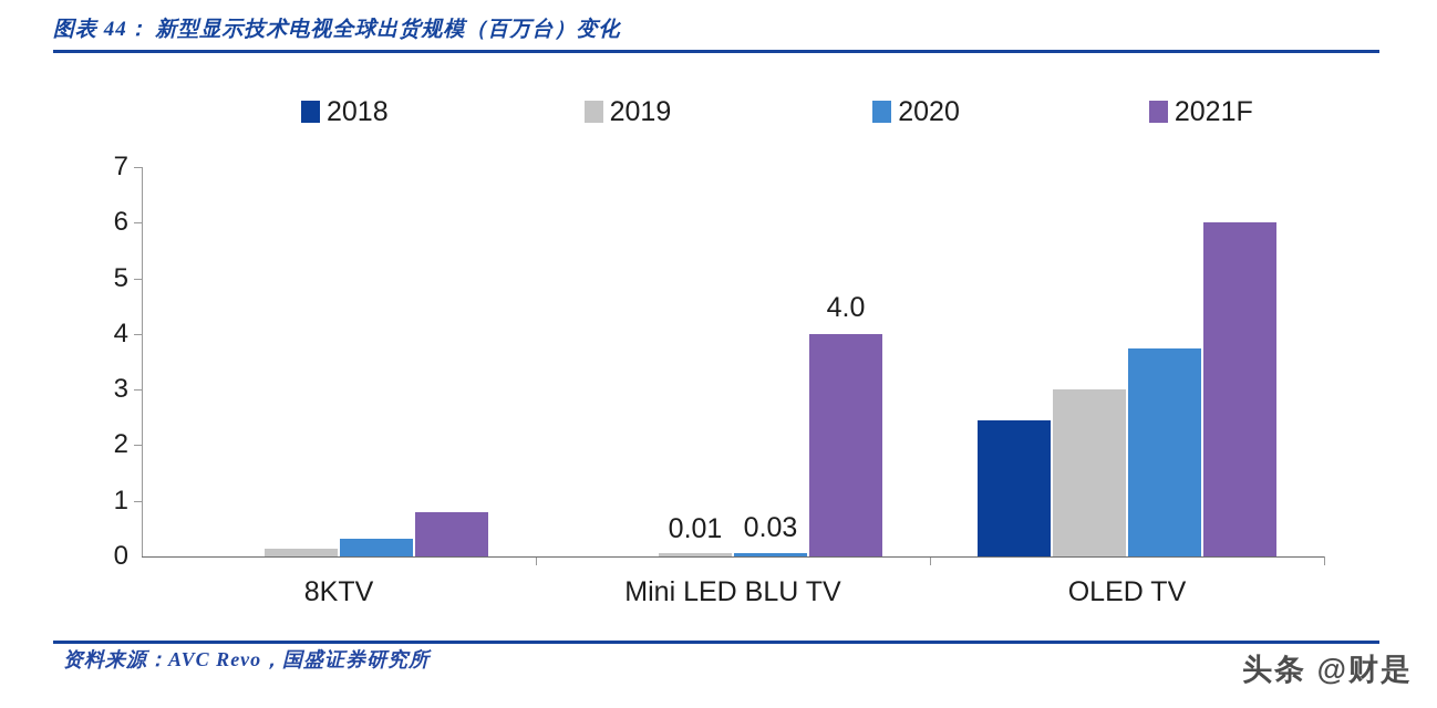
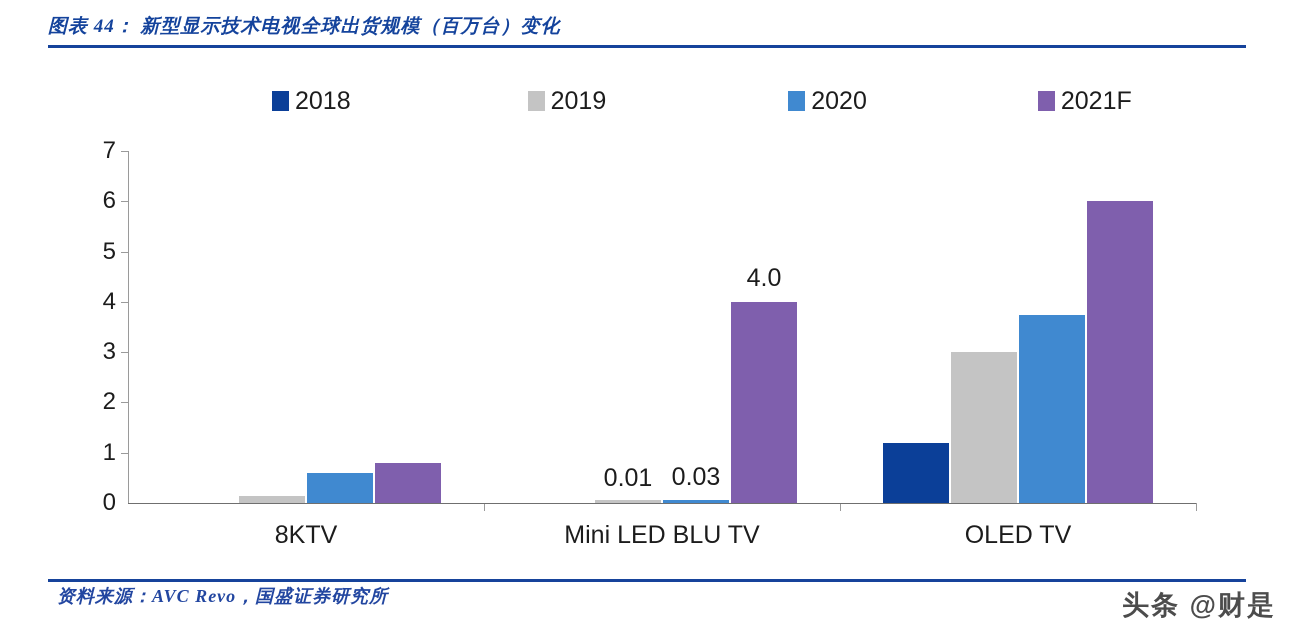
2020/8KTV: 0.3 -> 0.6
2018/OLED TV: 2.5 -> 1.2
